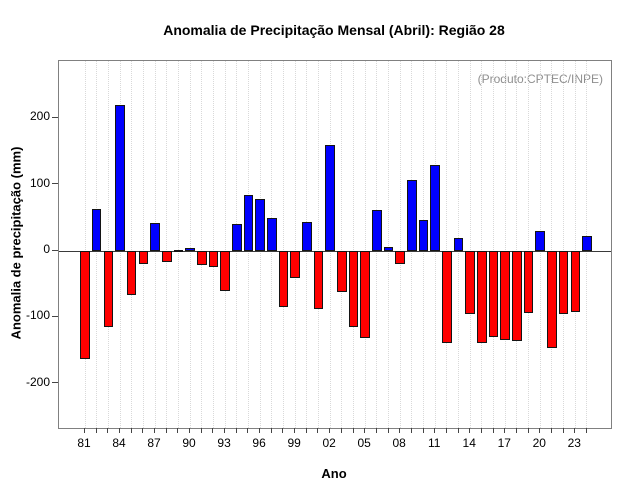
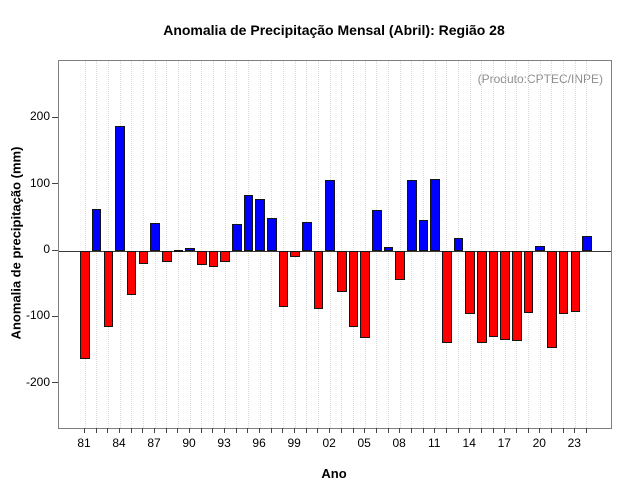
84: 220 -> 190
93: -60 -> -20
99: -40 -> -10
02: 160 -> 110
08: -20 -> -40
11: 130 -> 110
20: 30 -> 10
